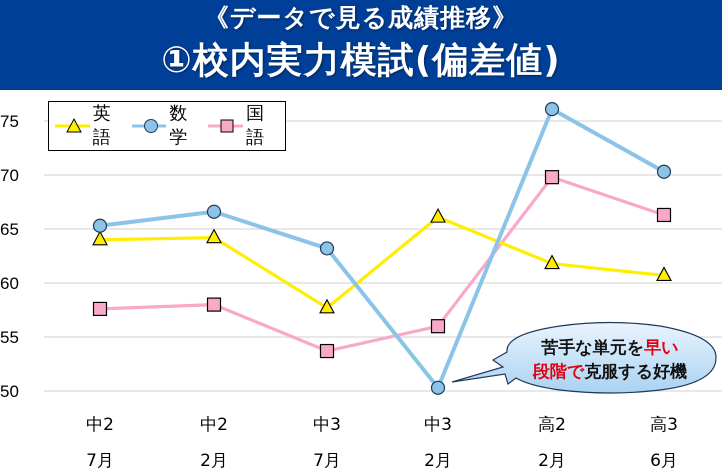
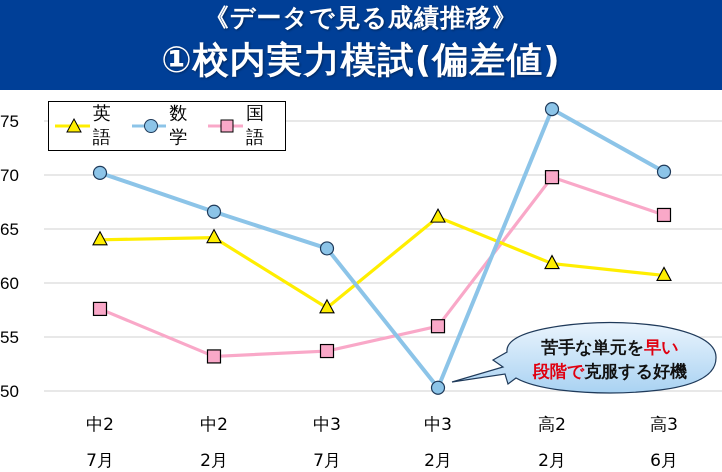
数学/中2 7月: 65.3 -> 70.2
国語/中2 2月: 58.0 -> 53.2
